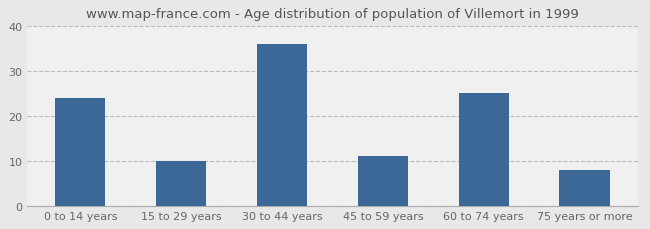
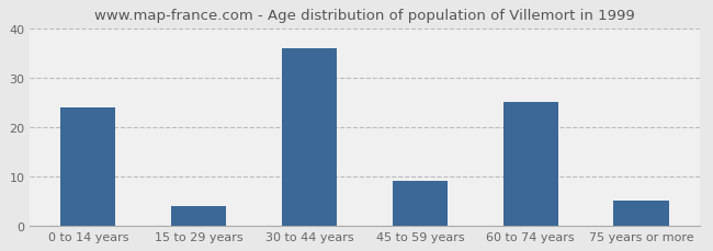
15 to 29 years: 10 -> 4
45 to 59 years: 11 -> 9
75 years or more: 8 -> 5
